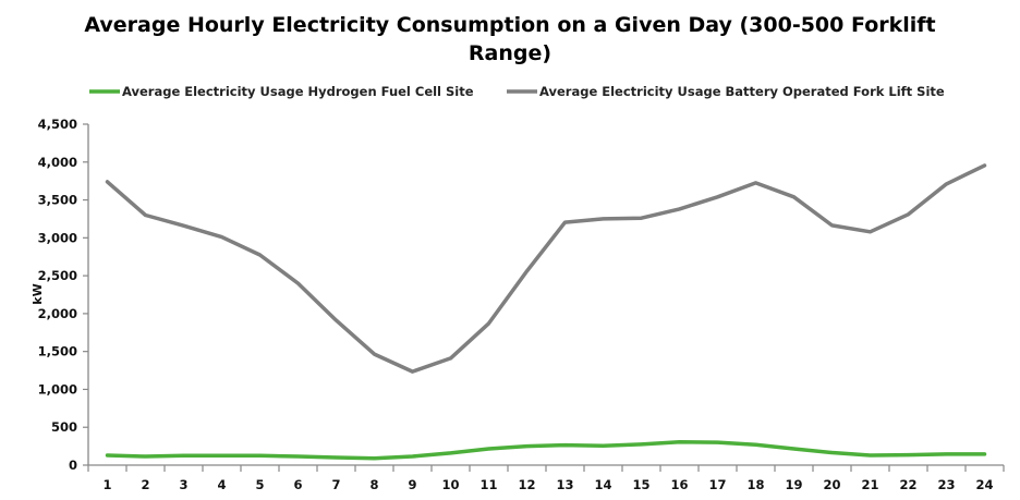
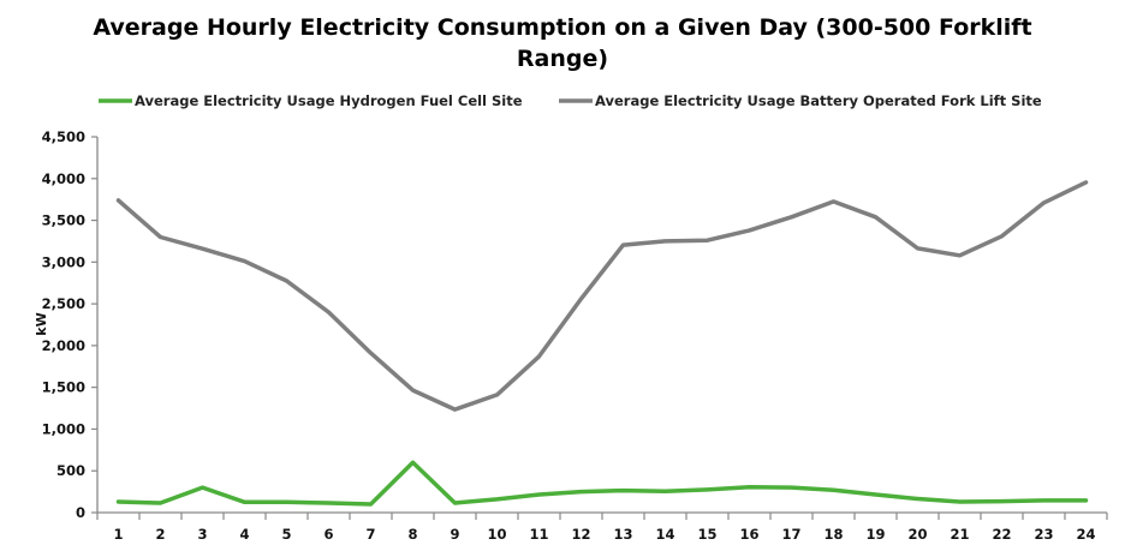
Average Electricity Usage Hydrogen Fuel Cell Site/3: 100 -> 300
Average Electricity Usage Hydrogen Fuel Cell Site/8: 100 -> 600
